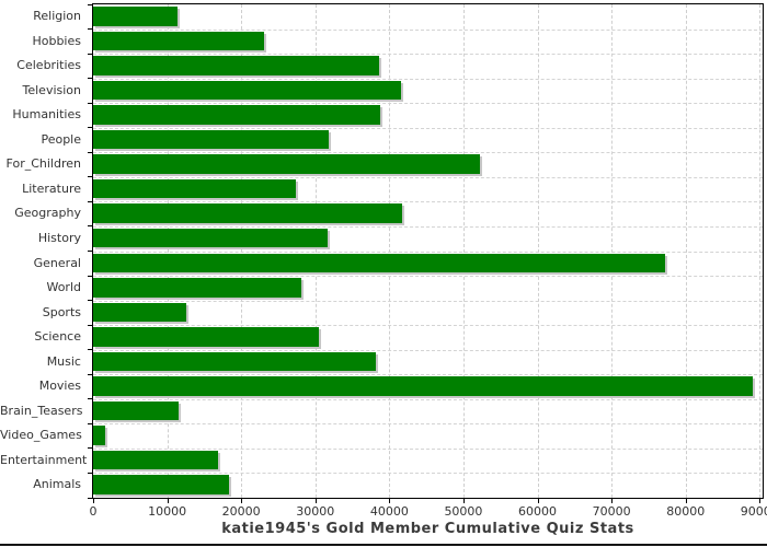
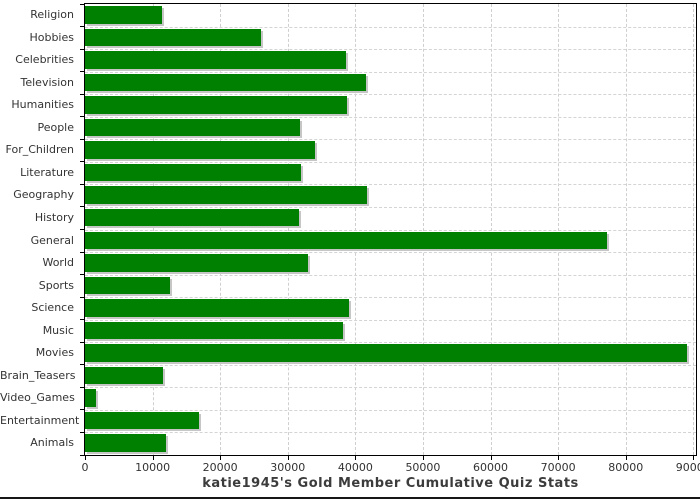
Hobbies: 23000 -> 26000
For_Children: 52000 -> 34000
Literature: 27000 -> 32000
World: 28000 -> 33000
Science: 30000 -> 39000
Animals: 18000 -> 12000
